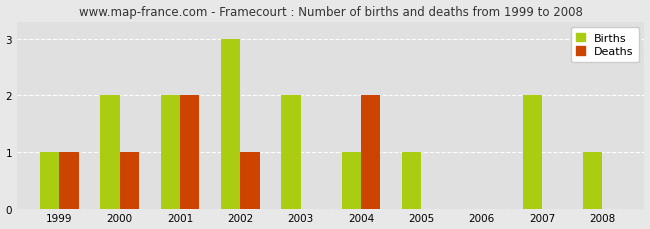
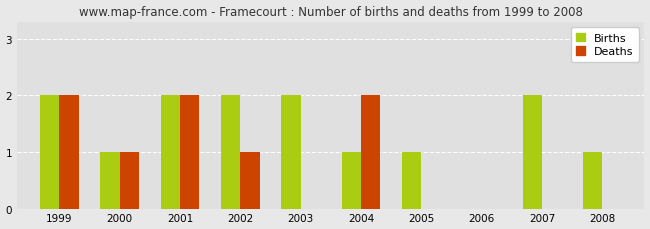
Births/1999: 1 -> 2
Deaths/1999: 1 -> 2
Births/2000: 2 -> 1
Births/2002: 3 -> 2
